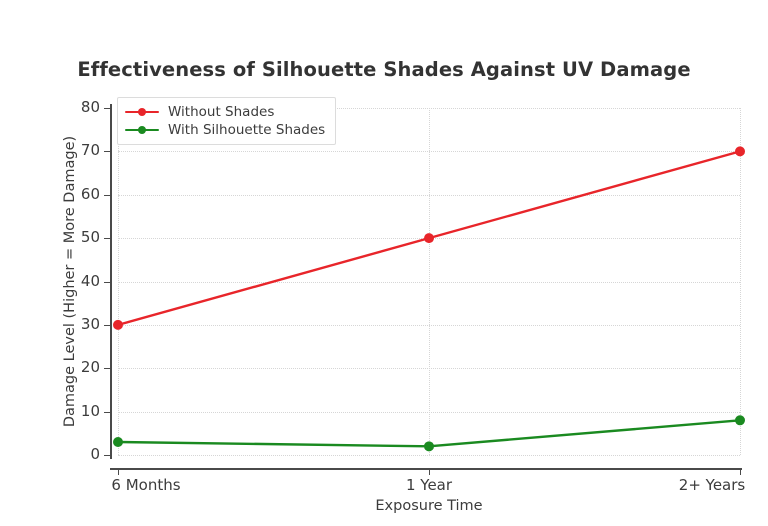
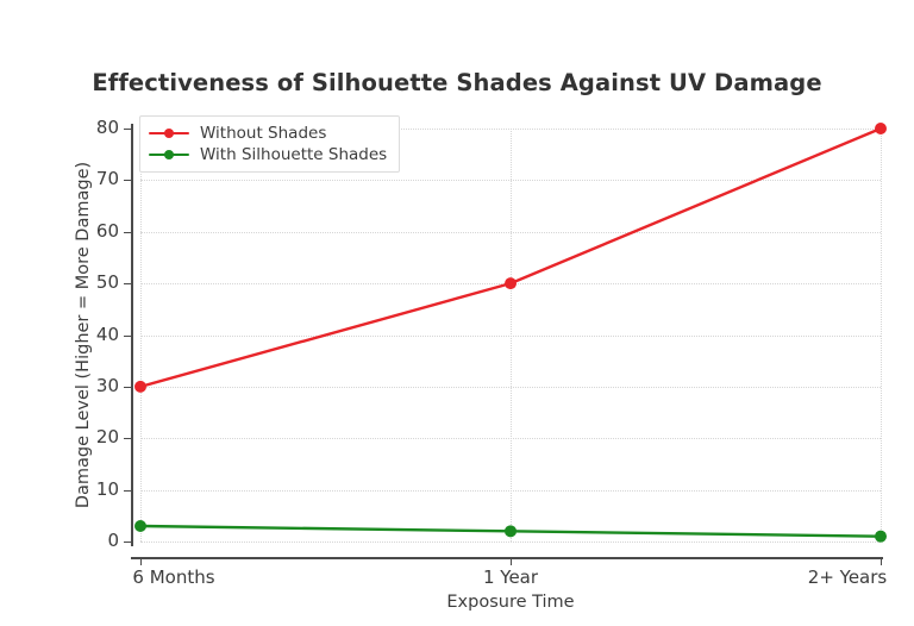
Without Shades/2+ Years: 70 -> 80
With Silhouette Shades/2+ Years: 8 -> 1
